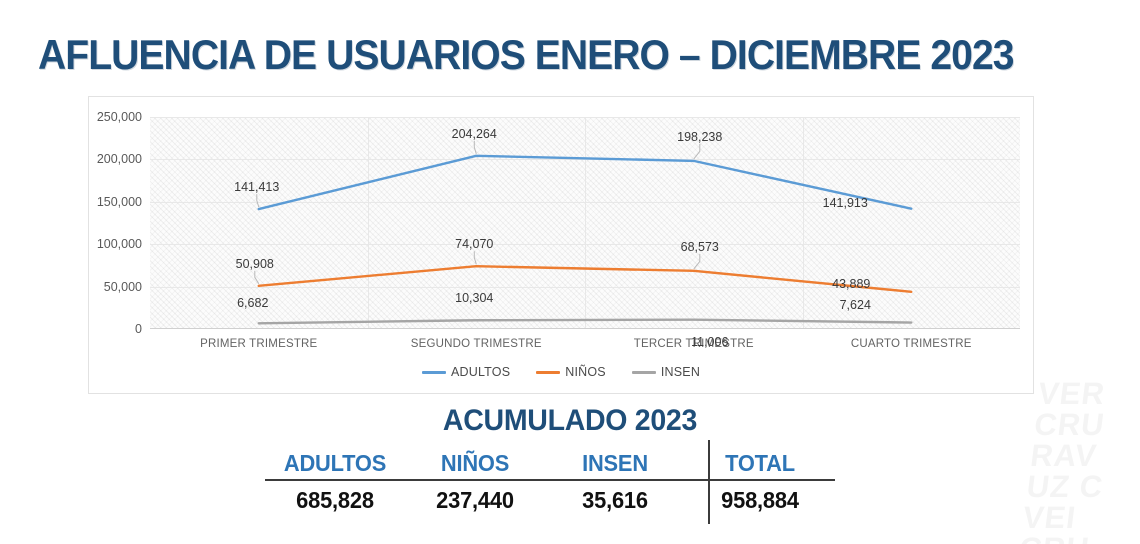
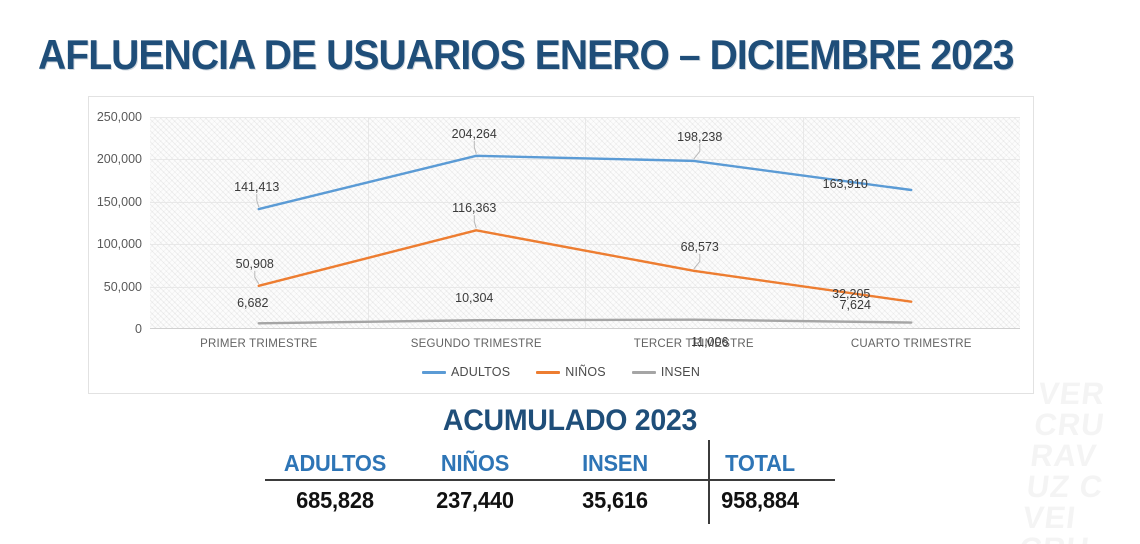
NIÑOS/SEGUNDO TRIMESTRE: 74,070 -> 116,363
ADULTOS/CUARTO TRIMESTRE: 141,913 -> 163,910
NIÑOS/CUARTO TRIMESTRE: 43,889 -> 32,205
